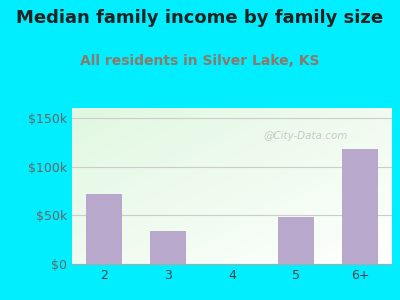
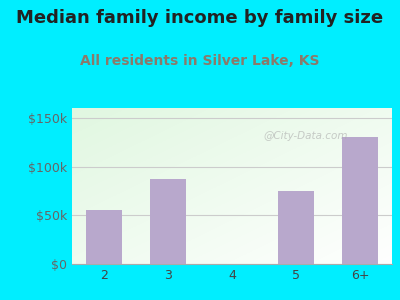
2: $72k -> $55k
3: $34k -> $87k
5: $48k -> $75k
6+: $118k -> $130k
